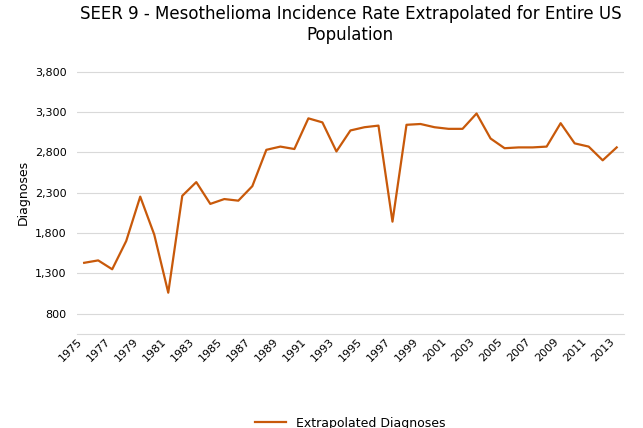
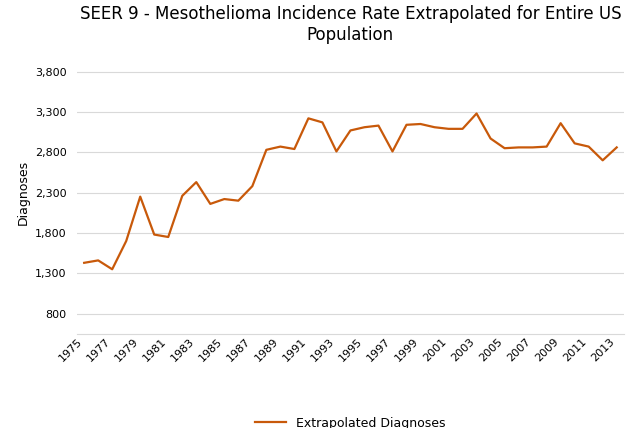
1981: 1,060 -> 1,750
1997: 1,940 -> 2,810
